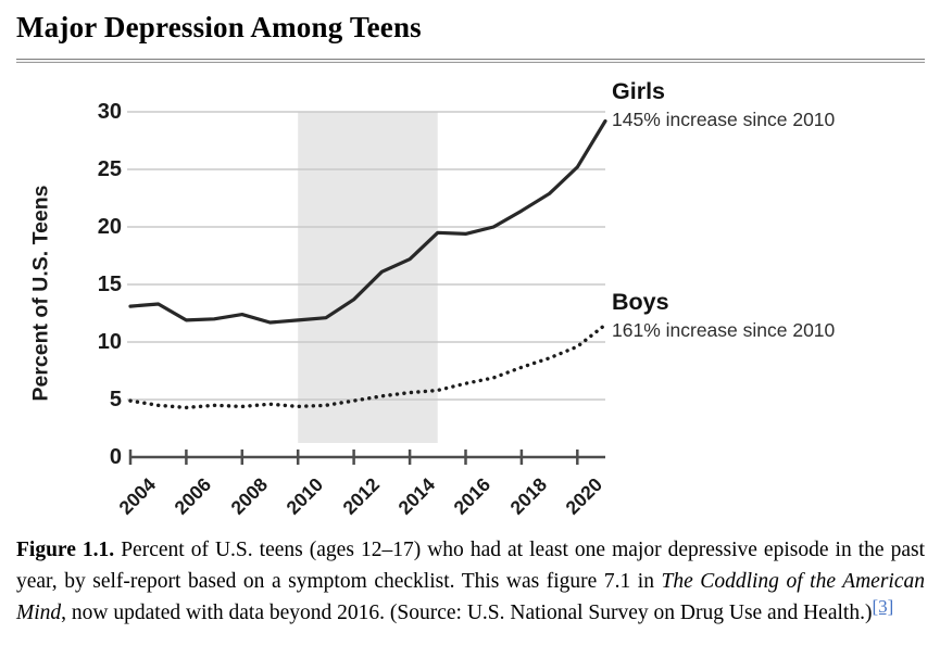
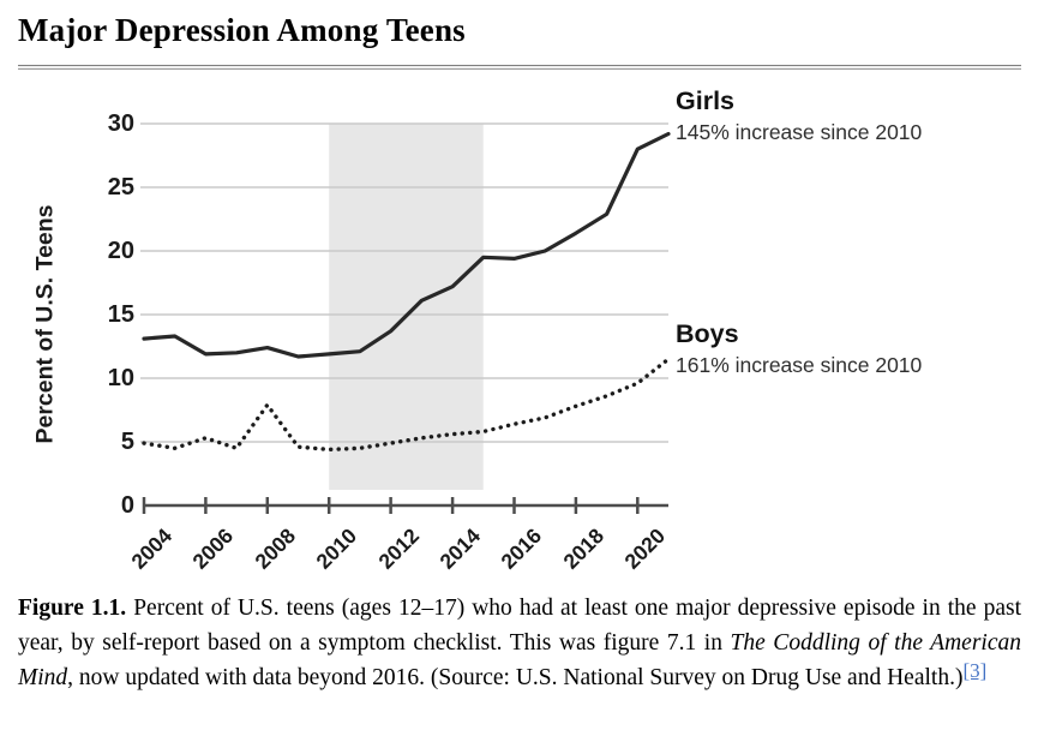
Boys/2006: 4.3 -> 5.3
Boys/2008: 4.4 -> 7.9
Girls/2020: 25.2 -> 28.0
